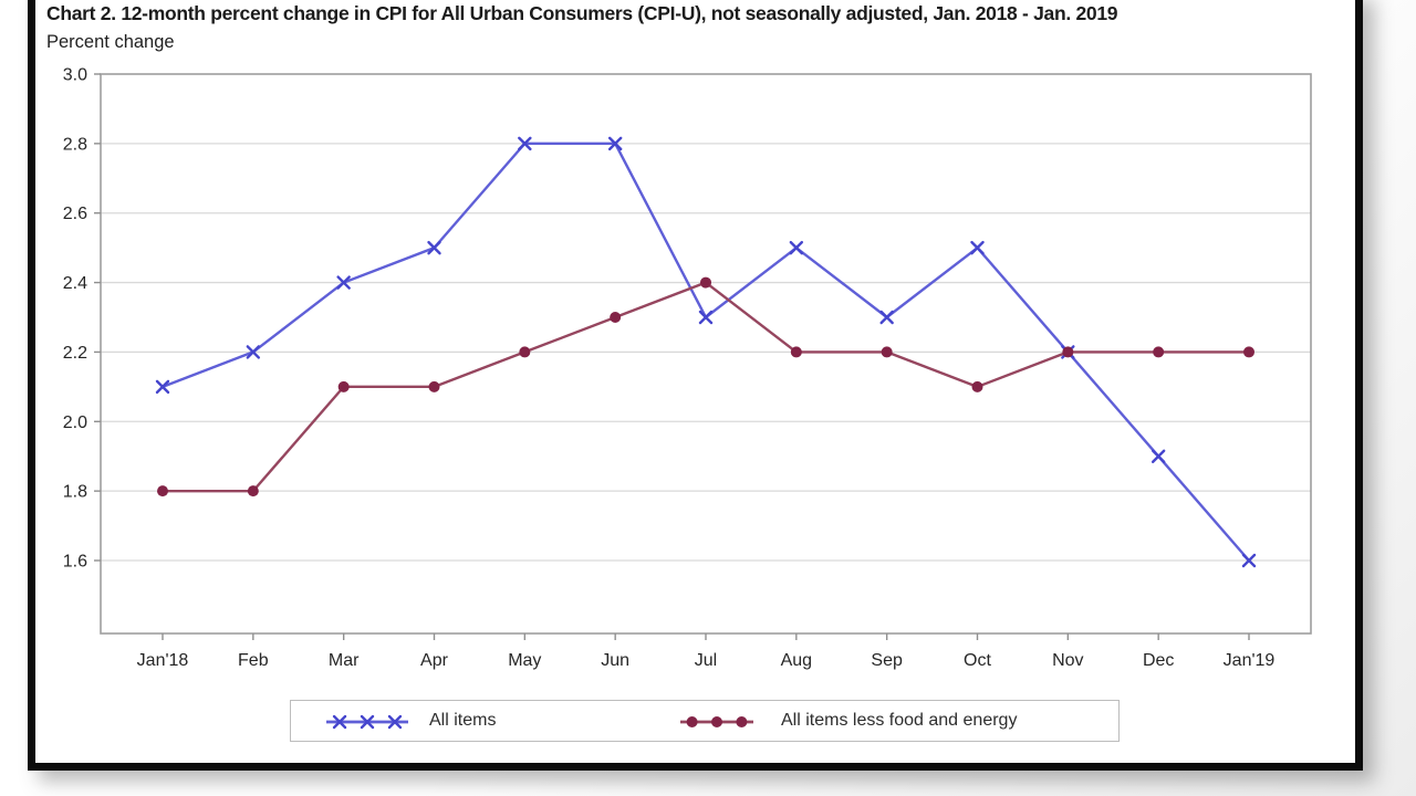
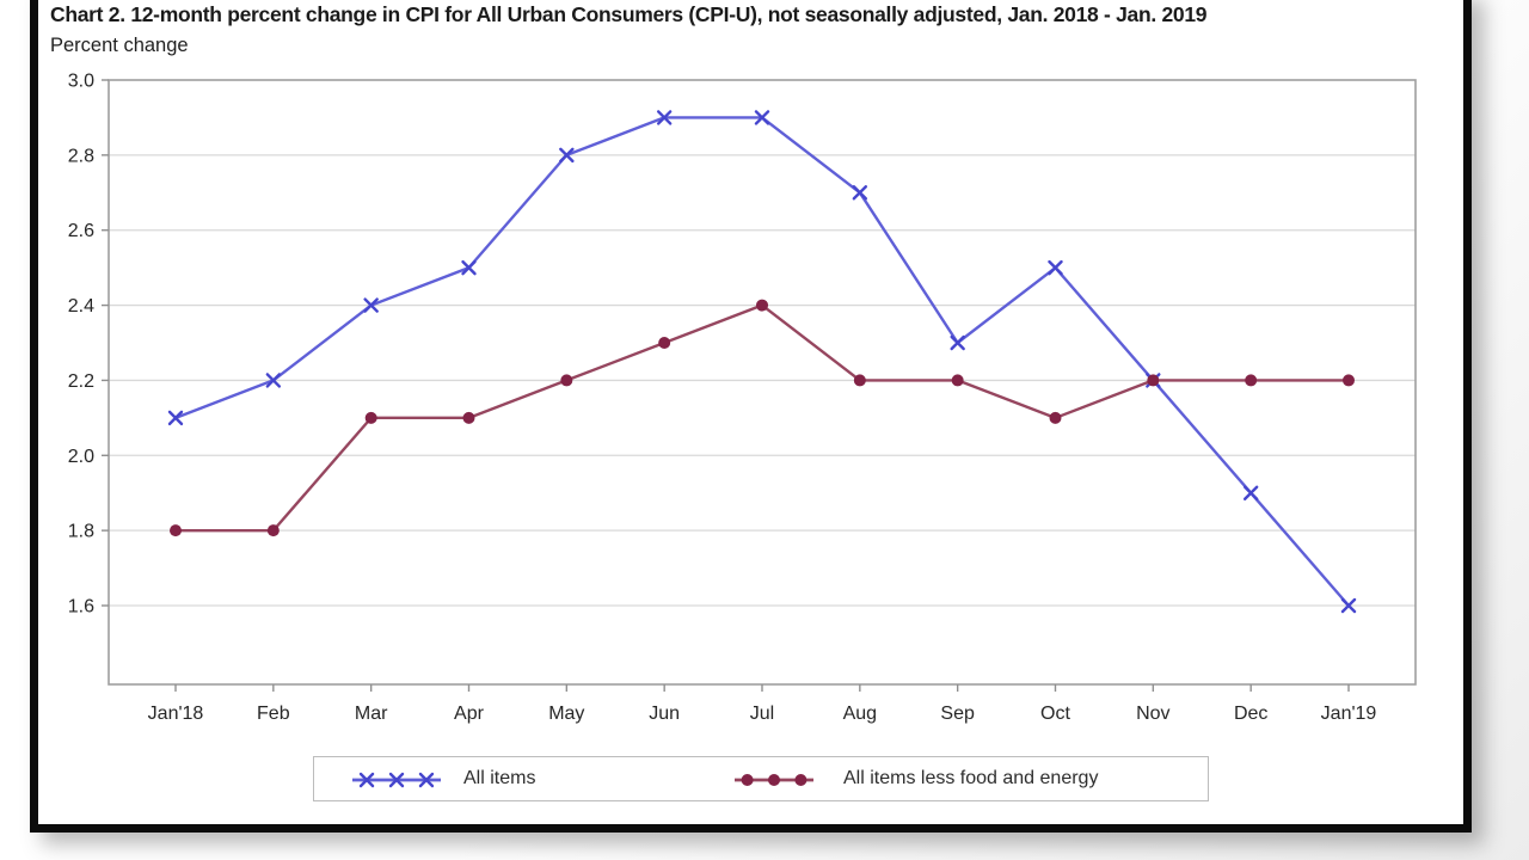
All items/Jun: 2.8 -> 2.9
All items/Jul: 2.3 -> 2.9
All items/Aug: 2.5 -> 2.7
